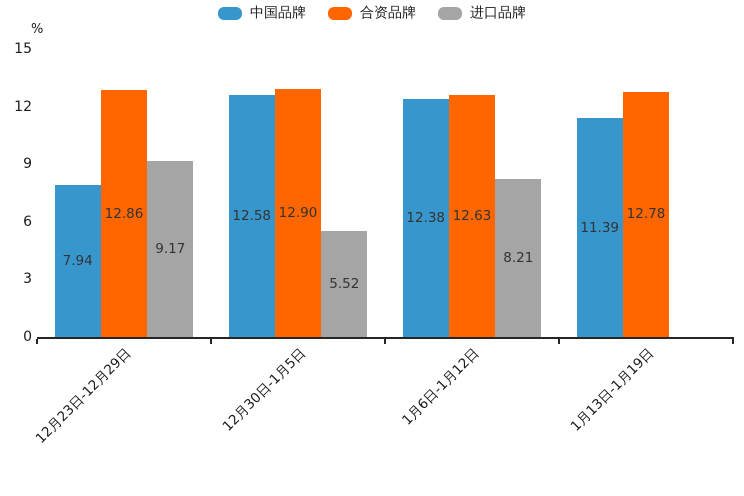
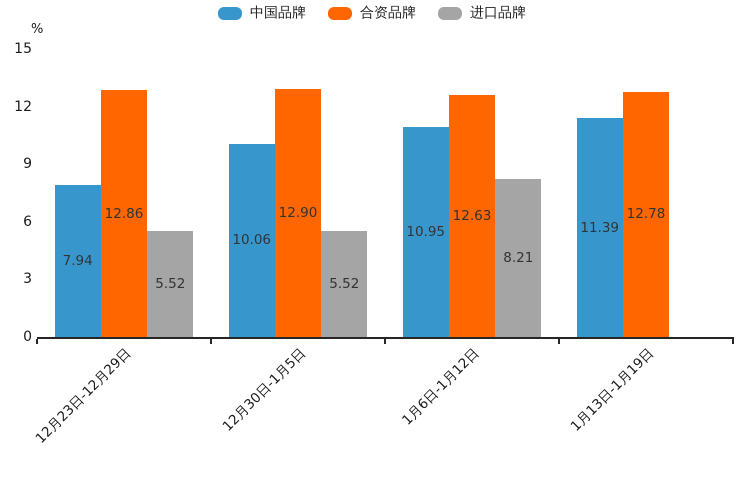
进口品牌/12月23日-12月29日: 9.17 -> 5.52
中国品牌/12月30日-1月5日: 12.58 -> 10.06
中国品牌/1月6日-1月12日: 12.38 -> 10.95
